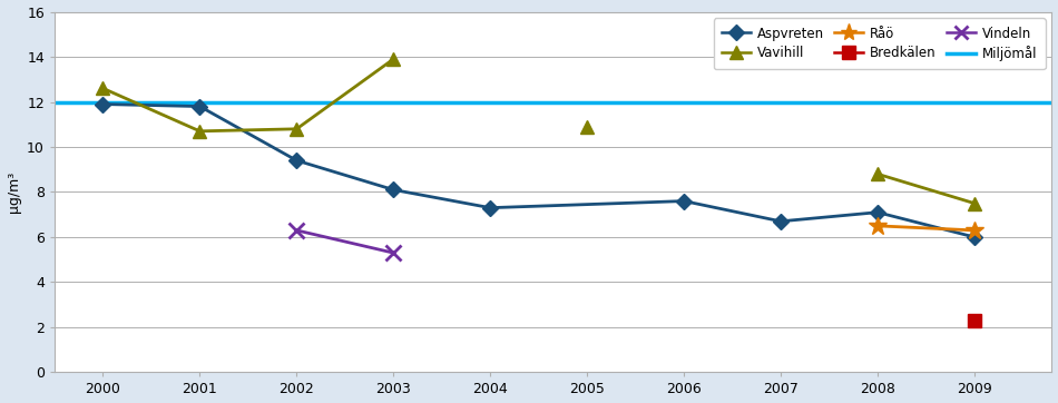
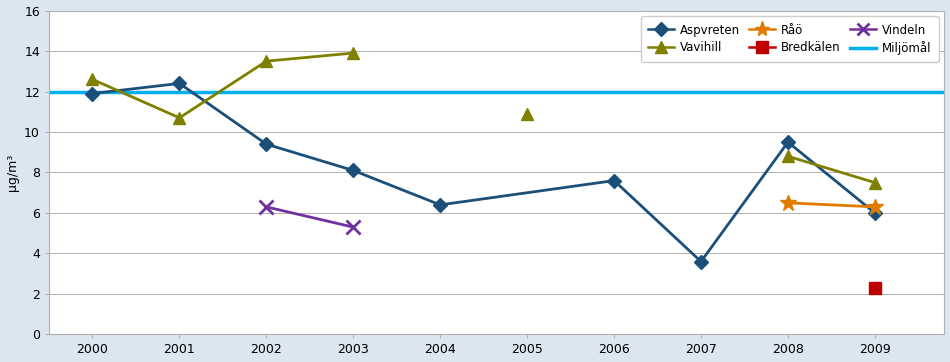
Aspvreten/2001: 11.8 -> 12.4
Vavihill/2002: 10.8 -> 13.5
Aspvreten/2004: 7.3 -> 6.4
Aspvreten/2007: 6.7 -> 3.6
Aspvreten/2008: 7.1 -> 9.5
